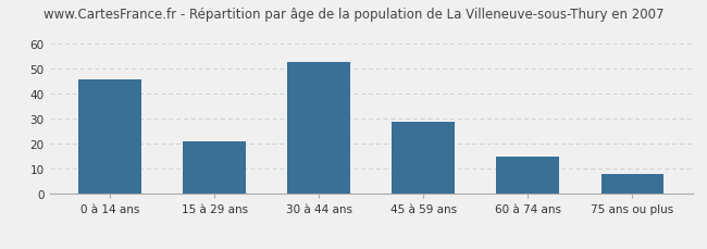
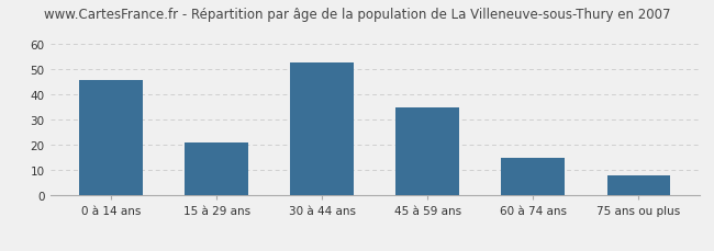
45 à 59 ans: 29 -> 35
